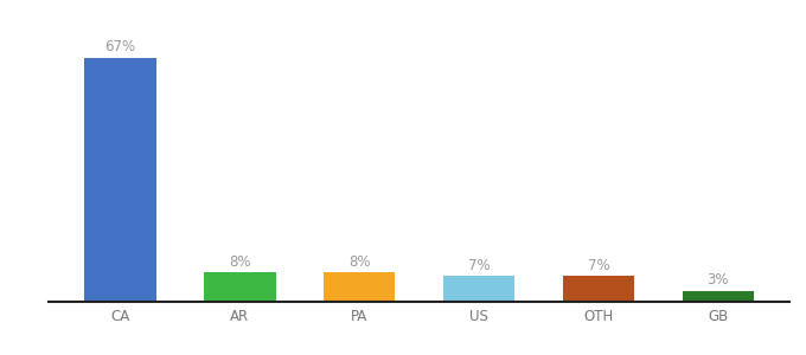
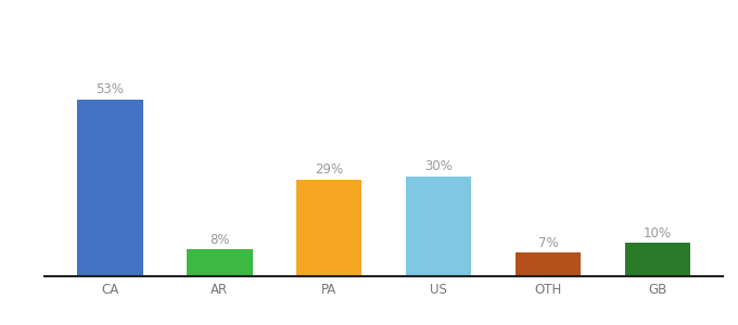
CA: 67% -> 53%
PA: 8% -> 29%
US: 7% -> 30%
GB: 3% -> 10%
